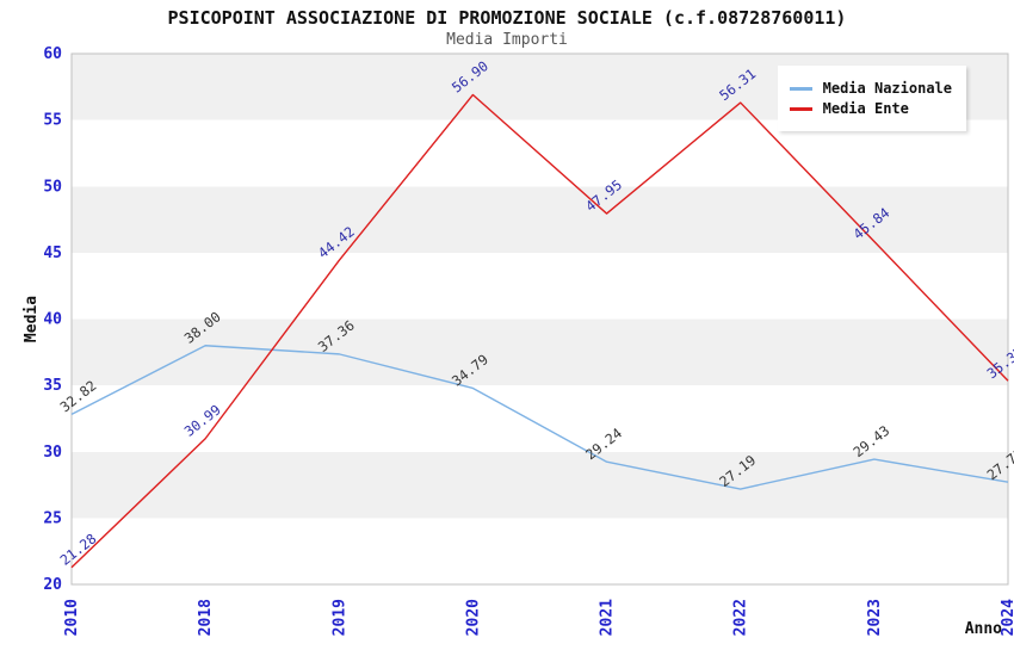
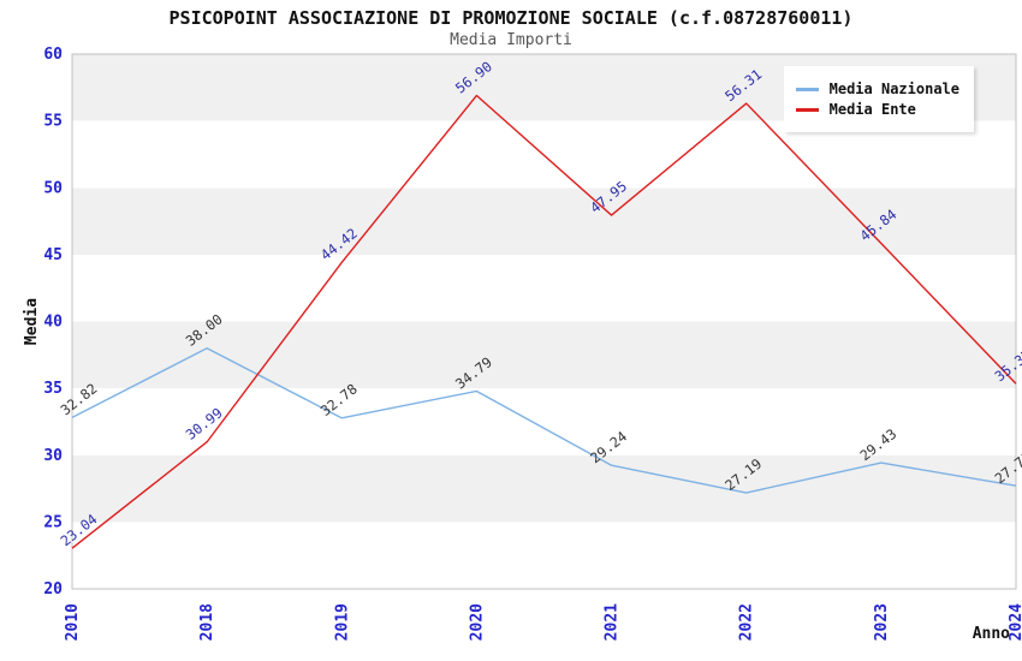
Media Ente/2010: 21.28 -> 23.04
Media Nazionale/2019: 37.36 -> 32.78
